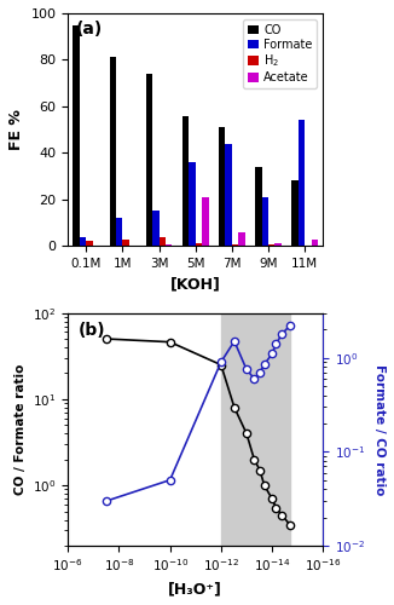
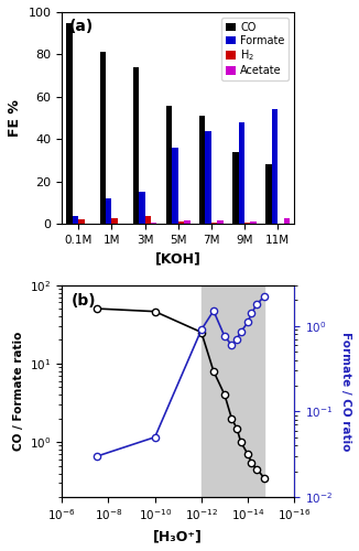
Acetate/5M: 21 -> 2
Acetate/7M: 6 -> 2
Formate/9M: 21 -> 48
